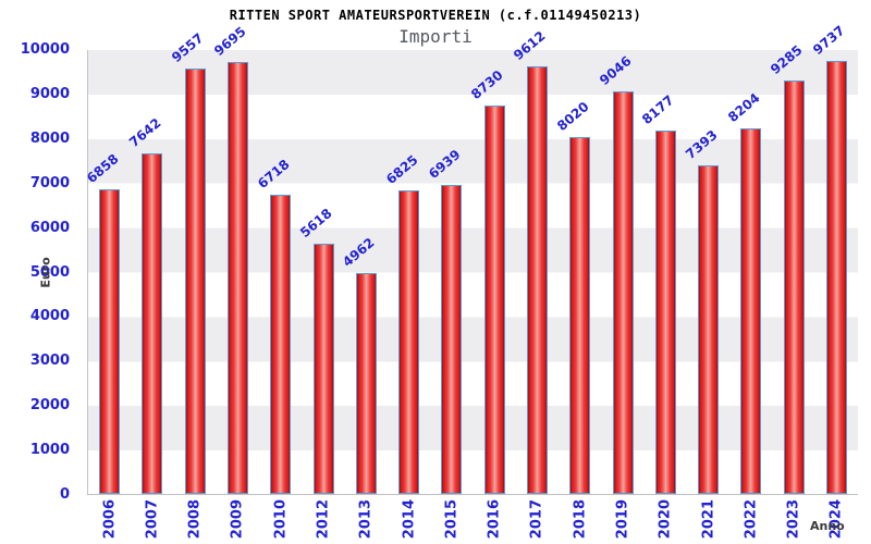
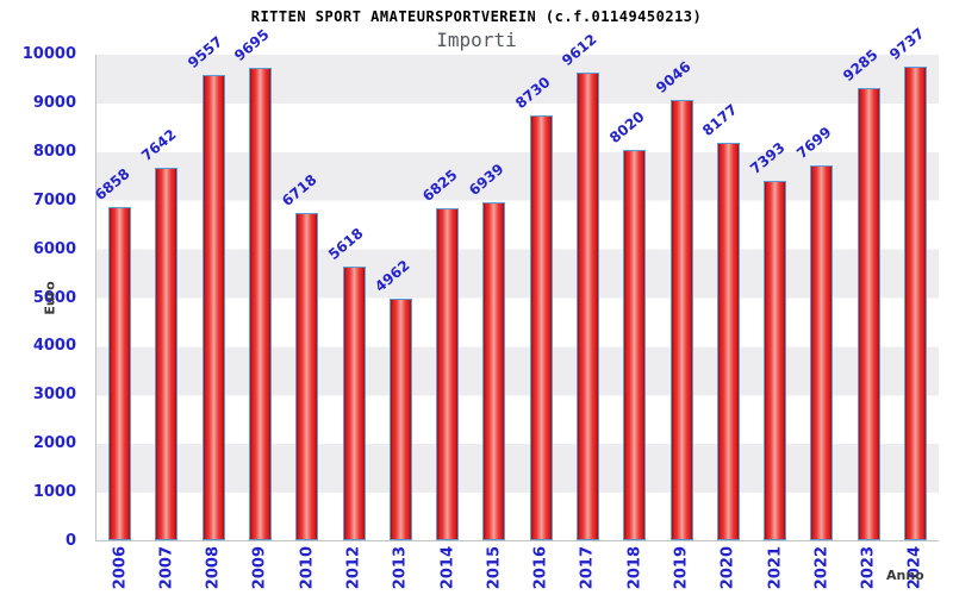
2022: 8204 -> 7699
